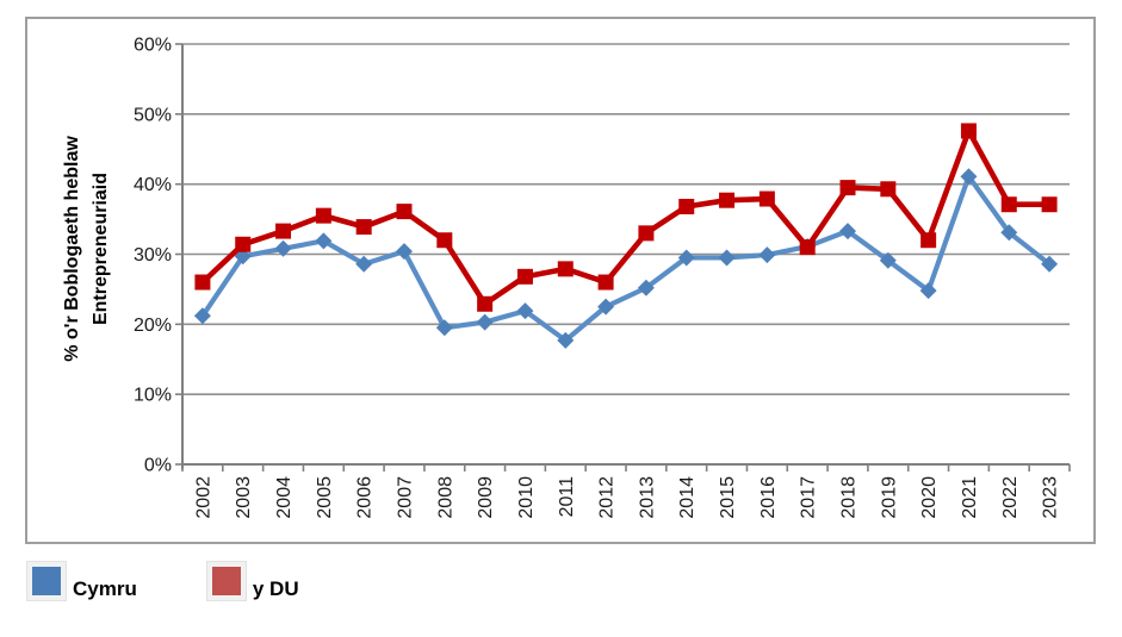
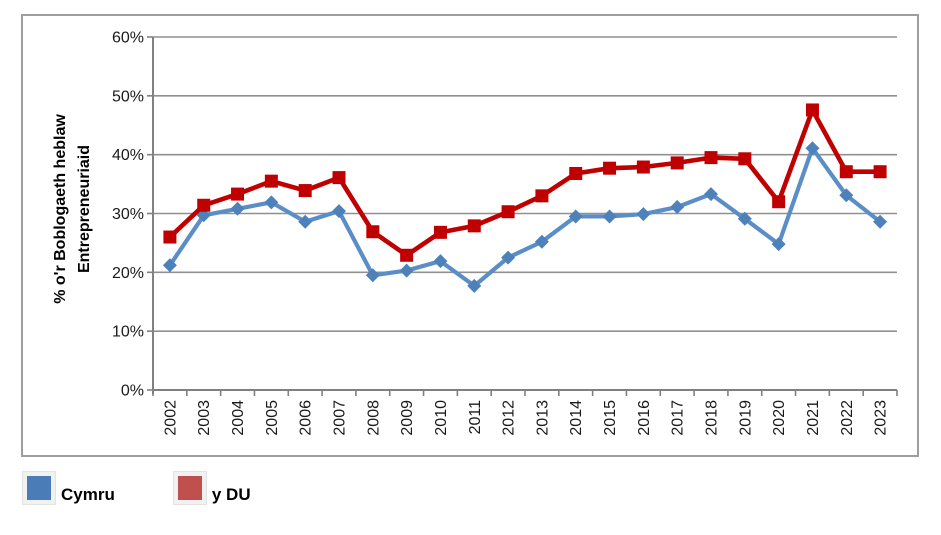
y DU/2008: 32% -> 27%
y DU/2012: 26% -> 30%
y DU/2017: 31% -> 39%
